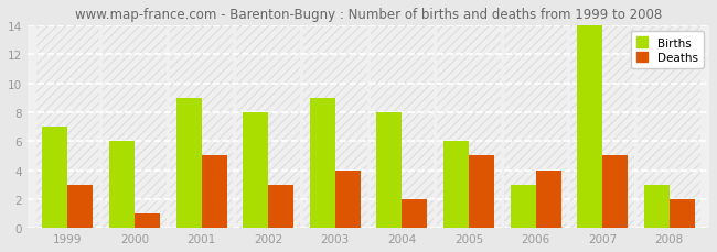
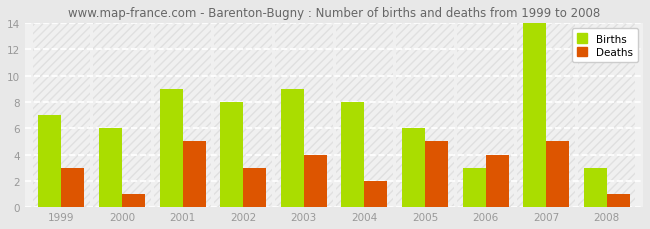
Deaths/2008: 2 -> 1
